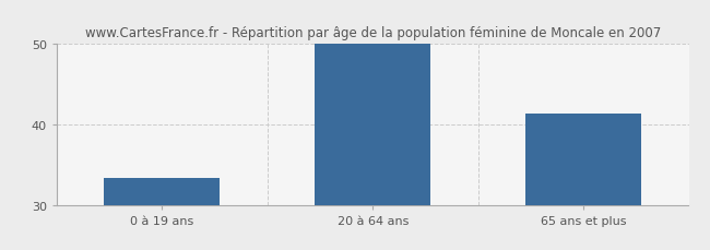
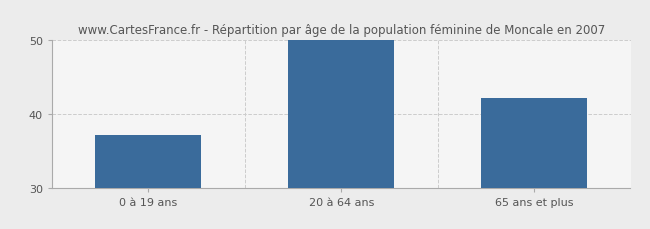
0 à 19 ans: 33.3 -> 37.2
65 ans et plus: 41.4 -> 42.2
